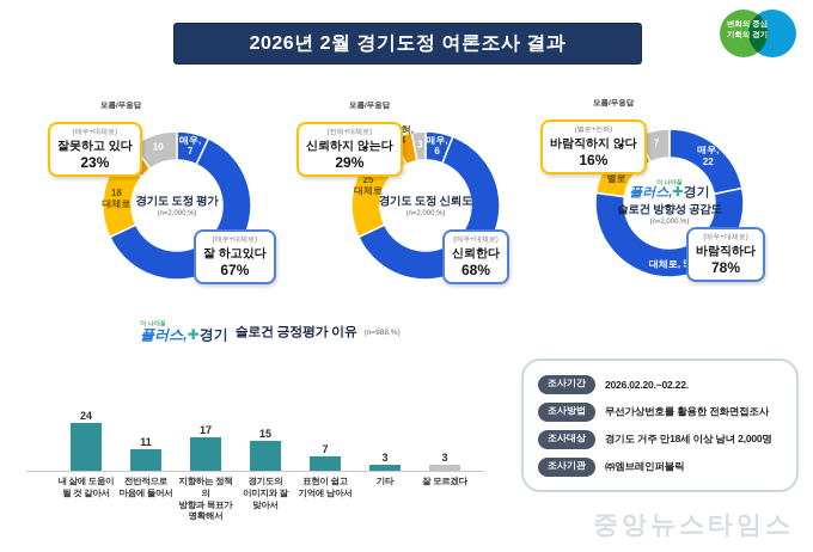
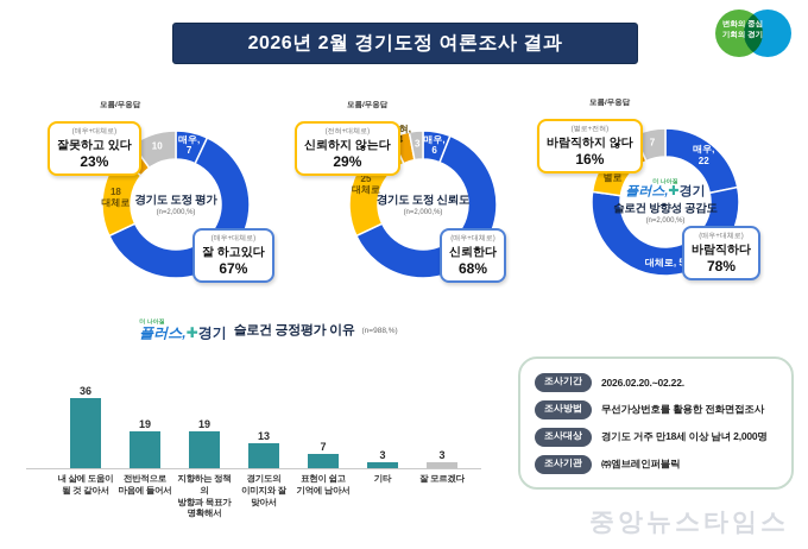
슬로건 긍정평가 이유/내 삶에 도움이 될 것 같아서: 24 -> 36
슬로건 긍정평가 이유/전반적으로 마음에 들어서: 11 -> 19
슬로건 긍정평가 이유/지향하는 정책의 방향과 목표가 명확해서: 17 -> 19
슬로건 긍정평가 이유/경기도의 이미지와 잘 맞아서: 15 -> 13
